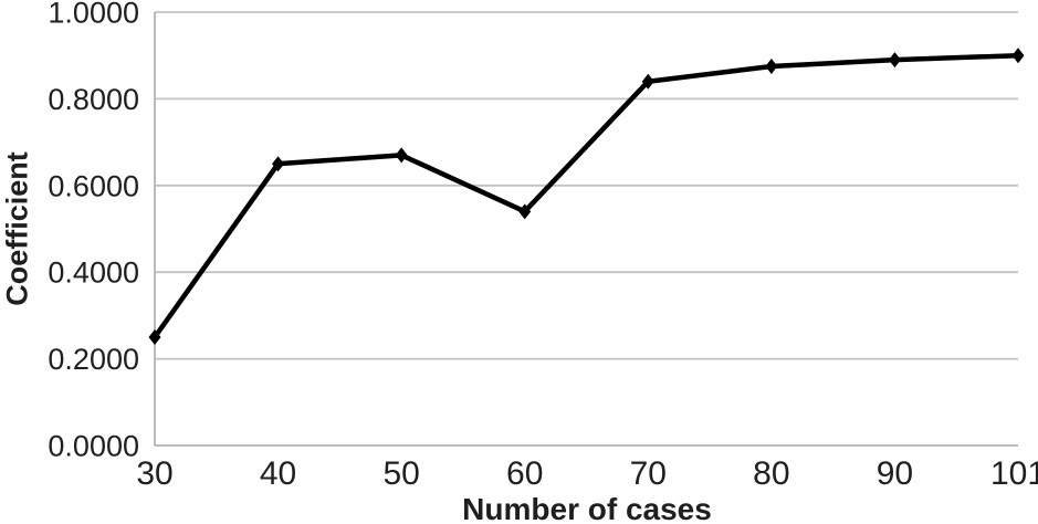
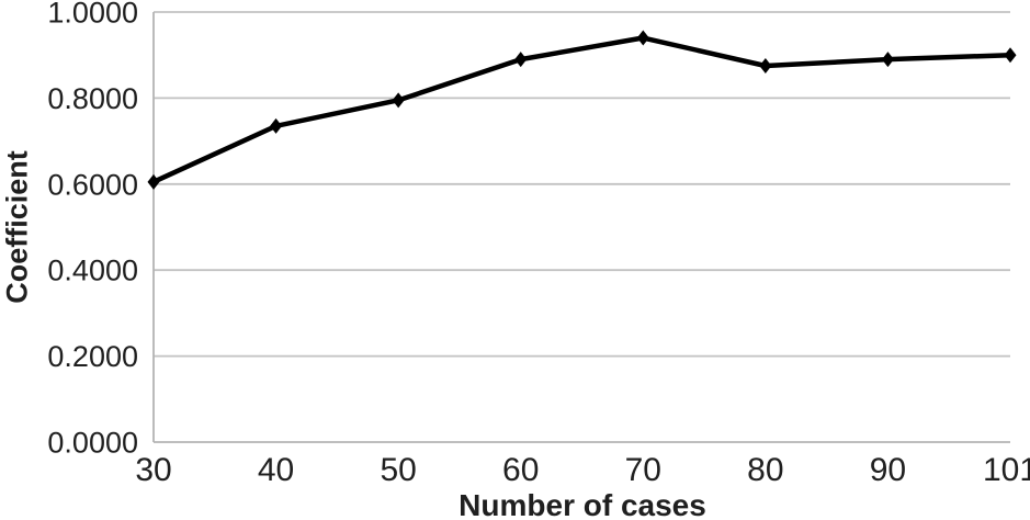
30: 0.25 -> 0.60
40: 0.65 -> 0.73
50: 0.67 -> 0.80
60: 0.54 -> 0.89
70: 0.84 -> 0.94
